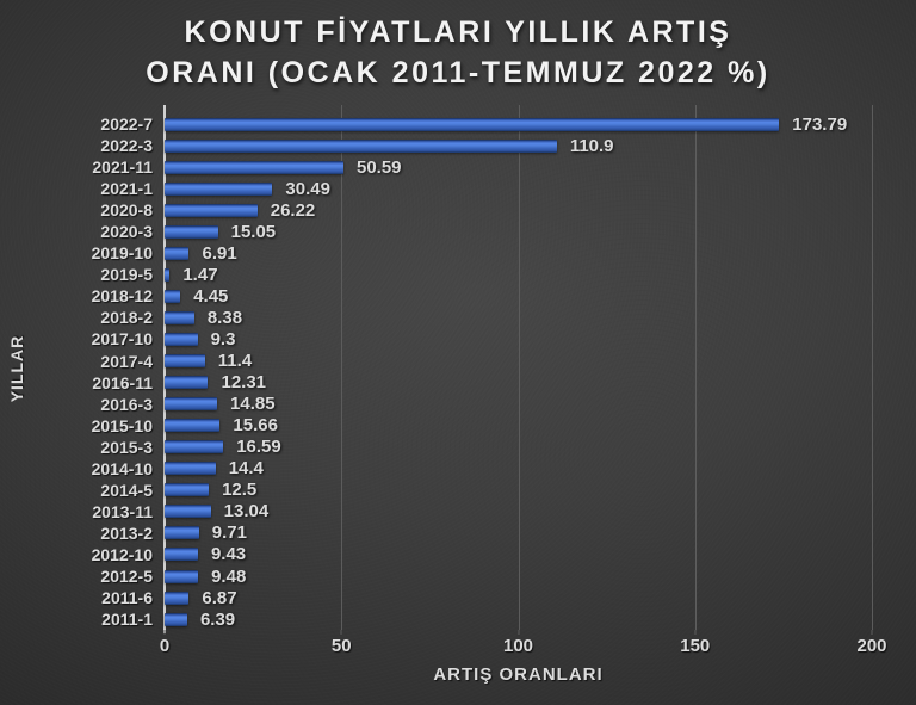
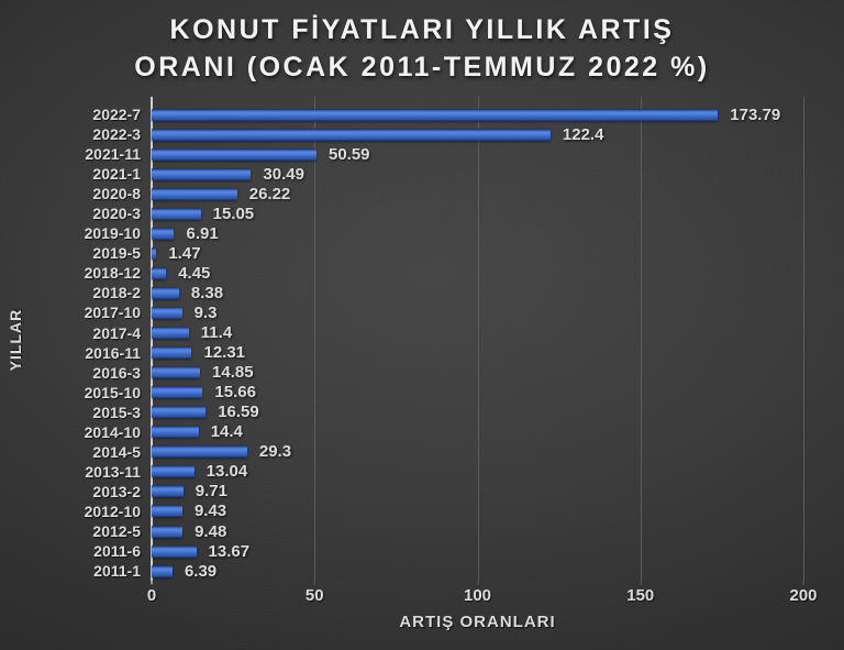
2022-3: 110.9 -> 122.4
2014-5: 12.5 -> 29.3
2011-6: 6.87 -> 13.67
